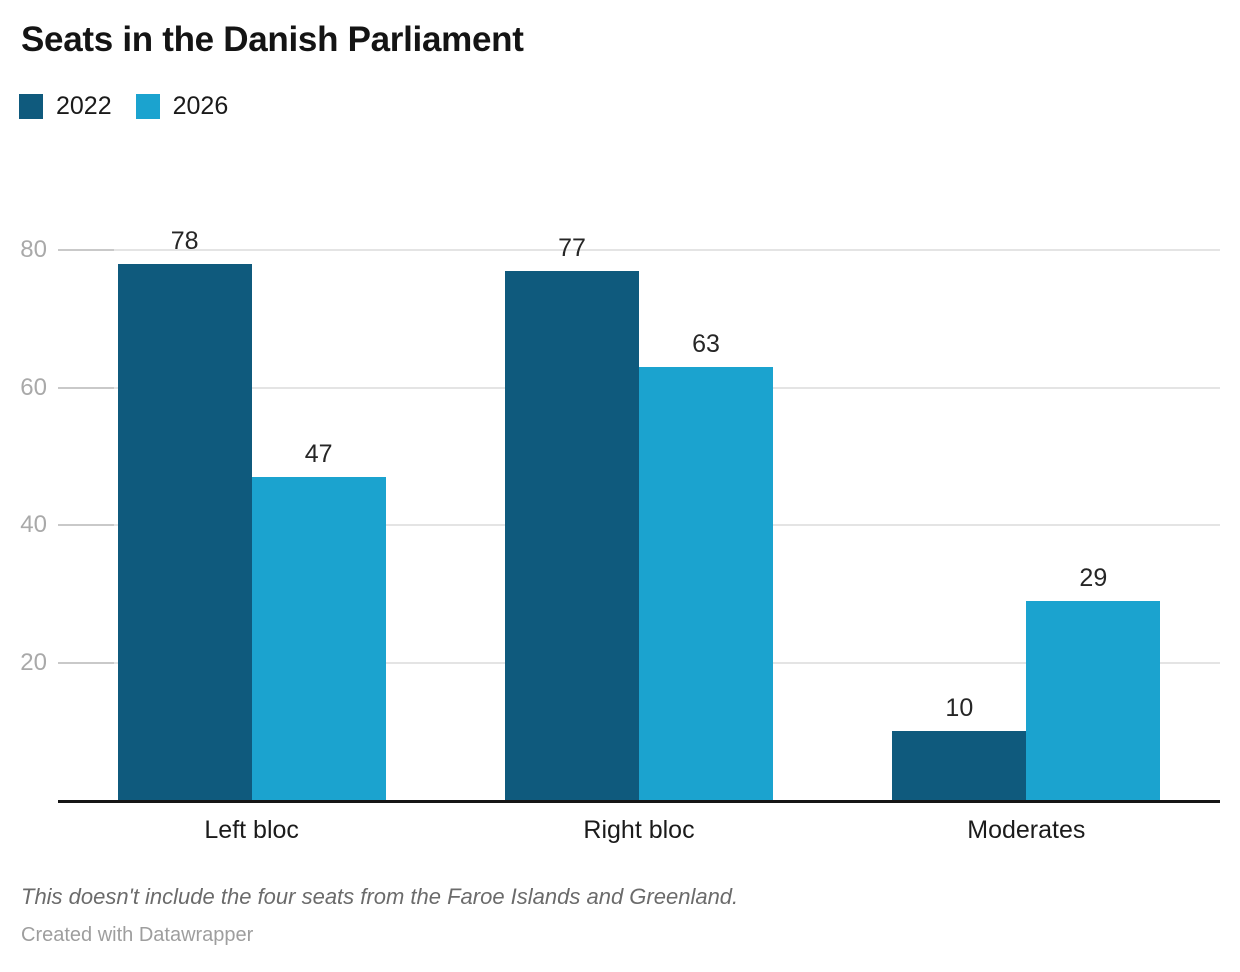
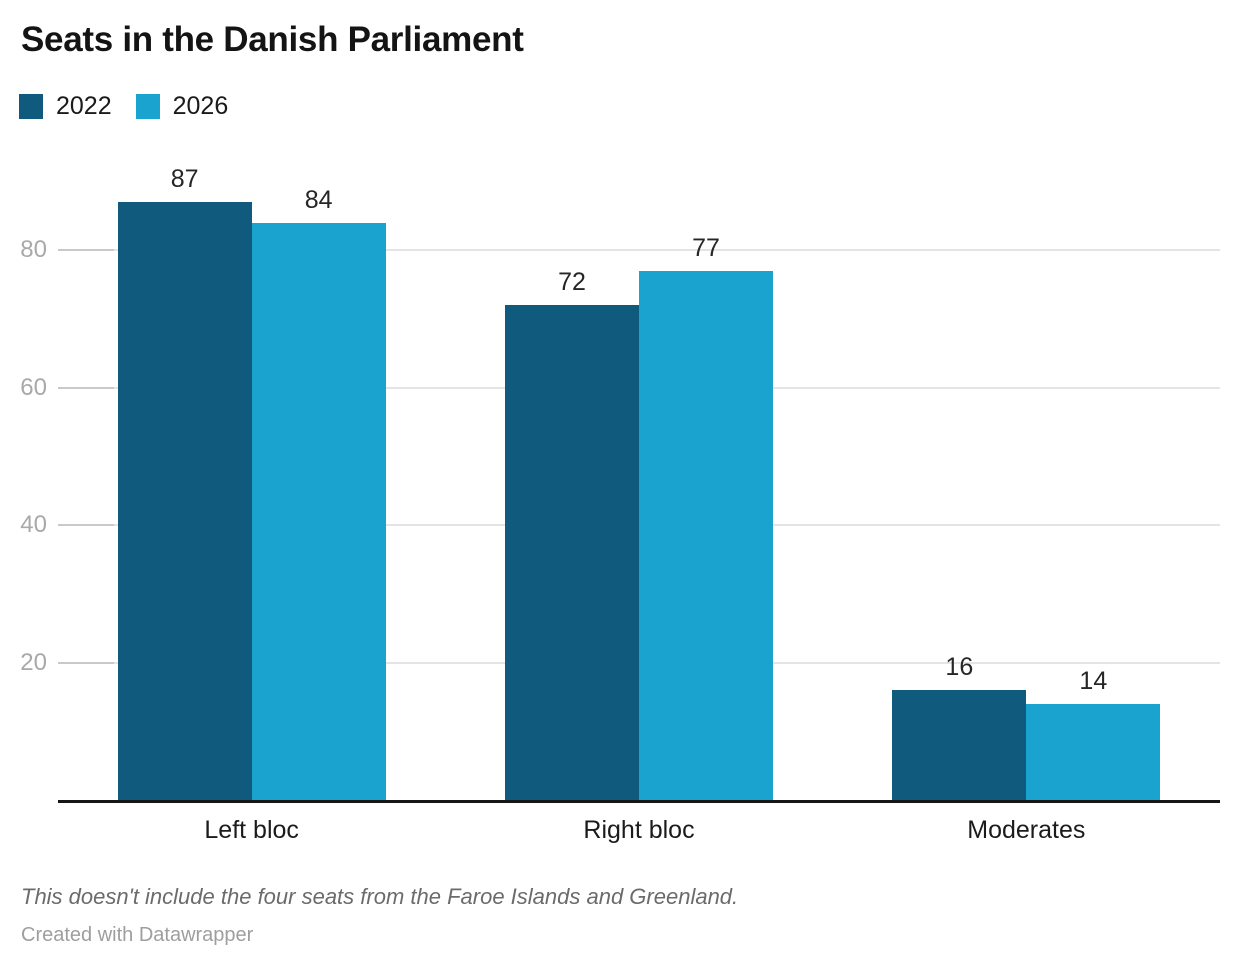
2022/Left bloc: 78 -> 87
2026/Left bloc: 47 -> 84
2022/Right bloc: 77 -> 72
2026/Right bloc: 63 -> 77
2022/Moderates: 10 -> 16
2026/Moderates: 29 -> 14
